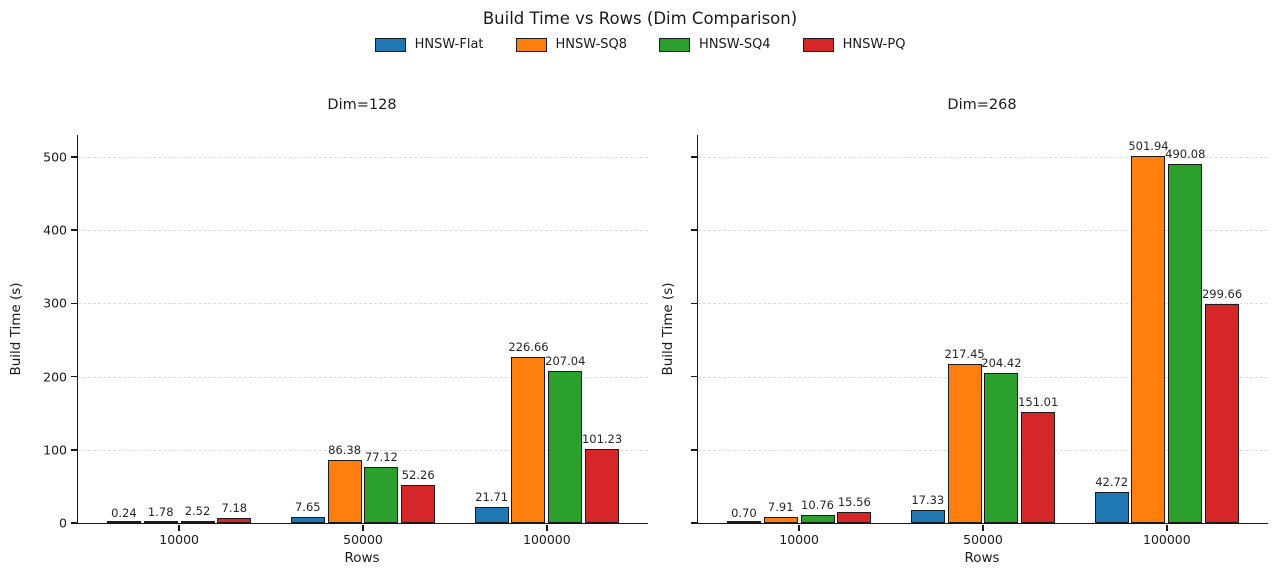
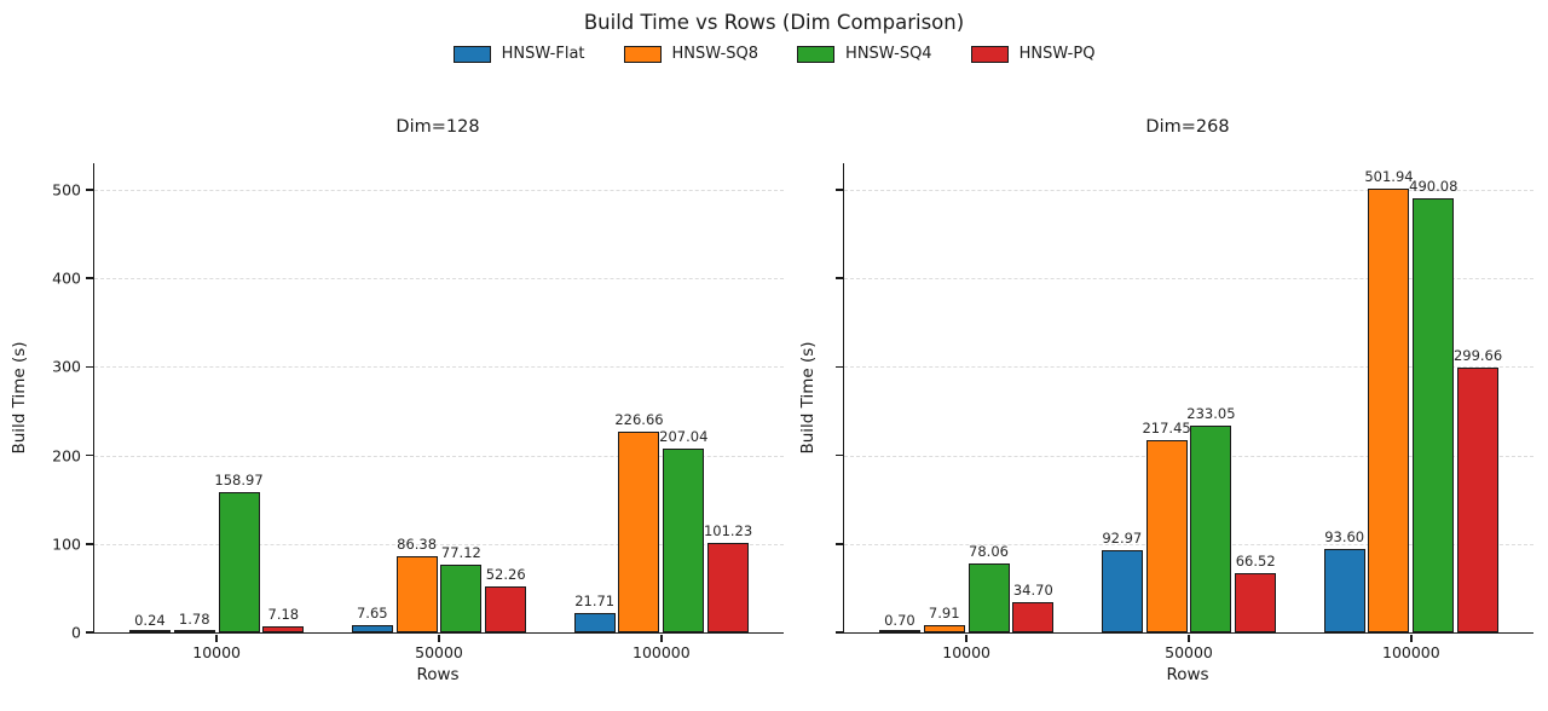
Dim=128/HNSW-SQ4/10000: 2.52 -> 158.97
Dim=268/HNSW-SQ4/10000: 10.76 -> 78.06
Dim=268/HNSW-PQ/10000: 15.56 -> 34.70
Dim=268/HNSW-Flat/50000: 17.33 -> 92.97
Dim=268/HNSW-SQ4/50000: 204.42 -> 233.05
Dim=268/HNSW-PQ/50000: 151.01 -> 66.52
Dim=268/HNSW-Flat/100000: 42.72 -> 93.60
